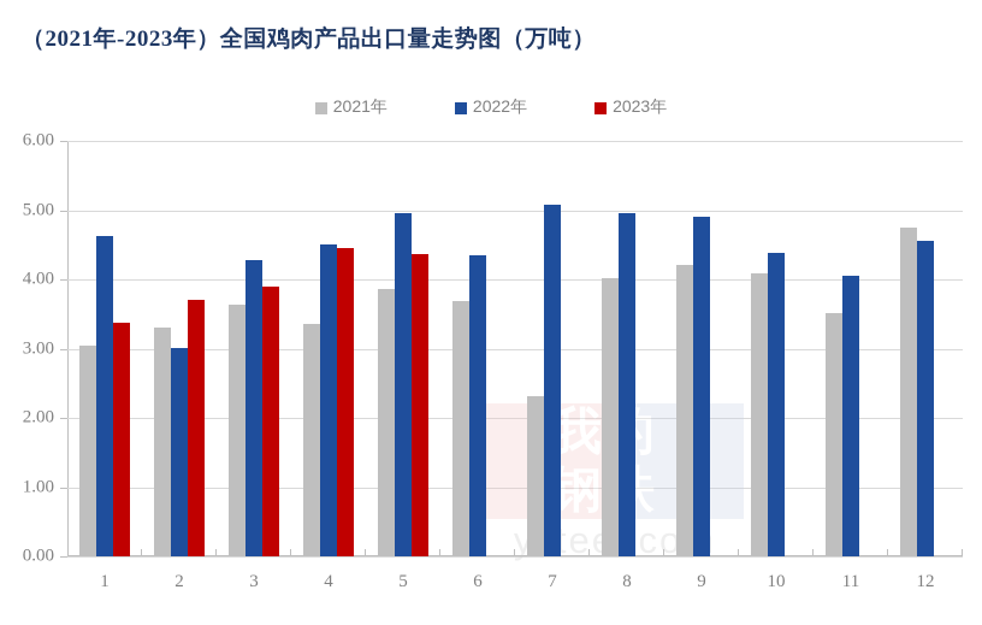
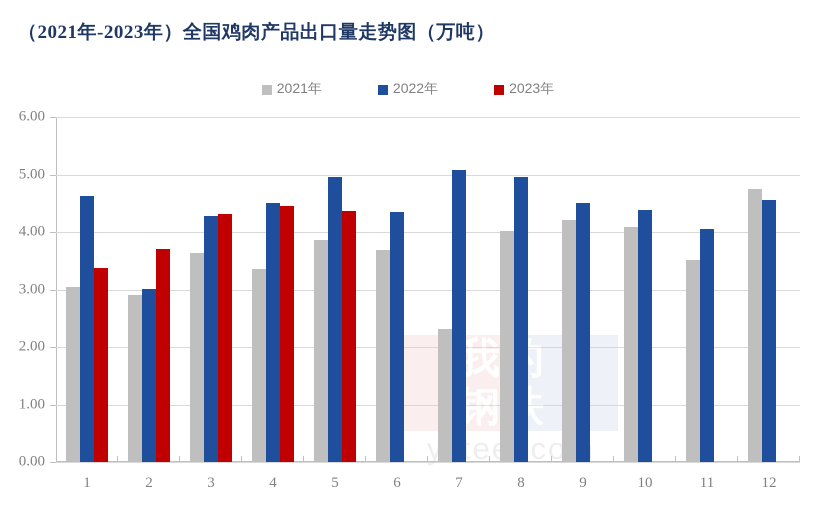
2021年/2: 3.3 -> 2.9
2023年/3: 3.9 -> 4.3
2022年/9: 4.9 -> 4.5
